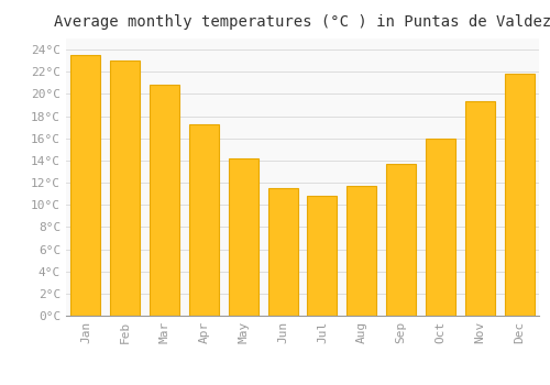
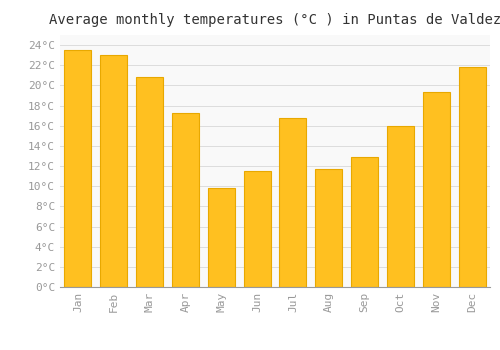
May: 14.2°C -> 9.8°C
Jul: 10.8°C -> 16.8°C
Sep: 13.7°C -> 12.9°C
